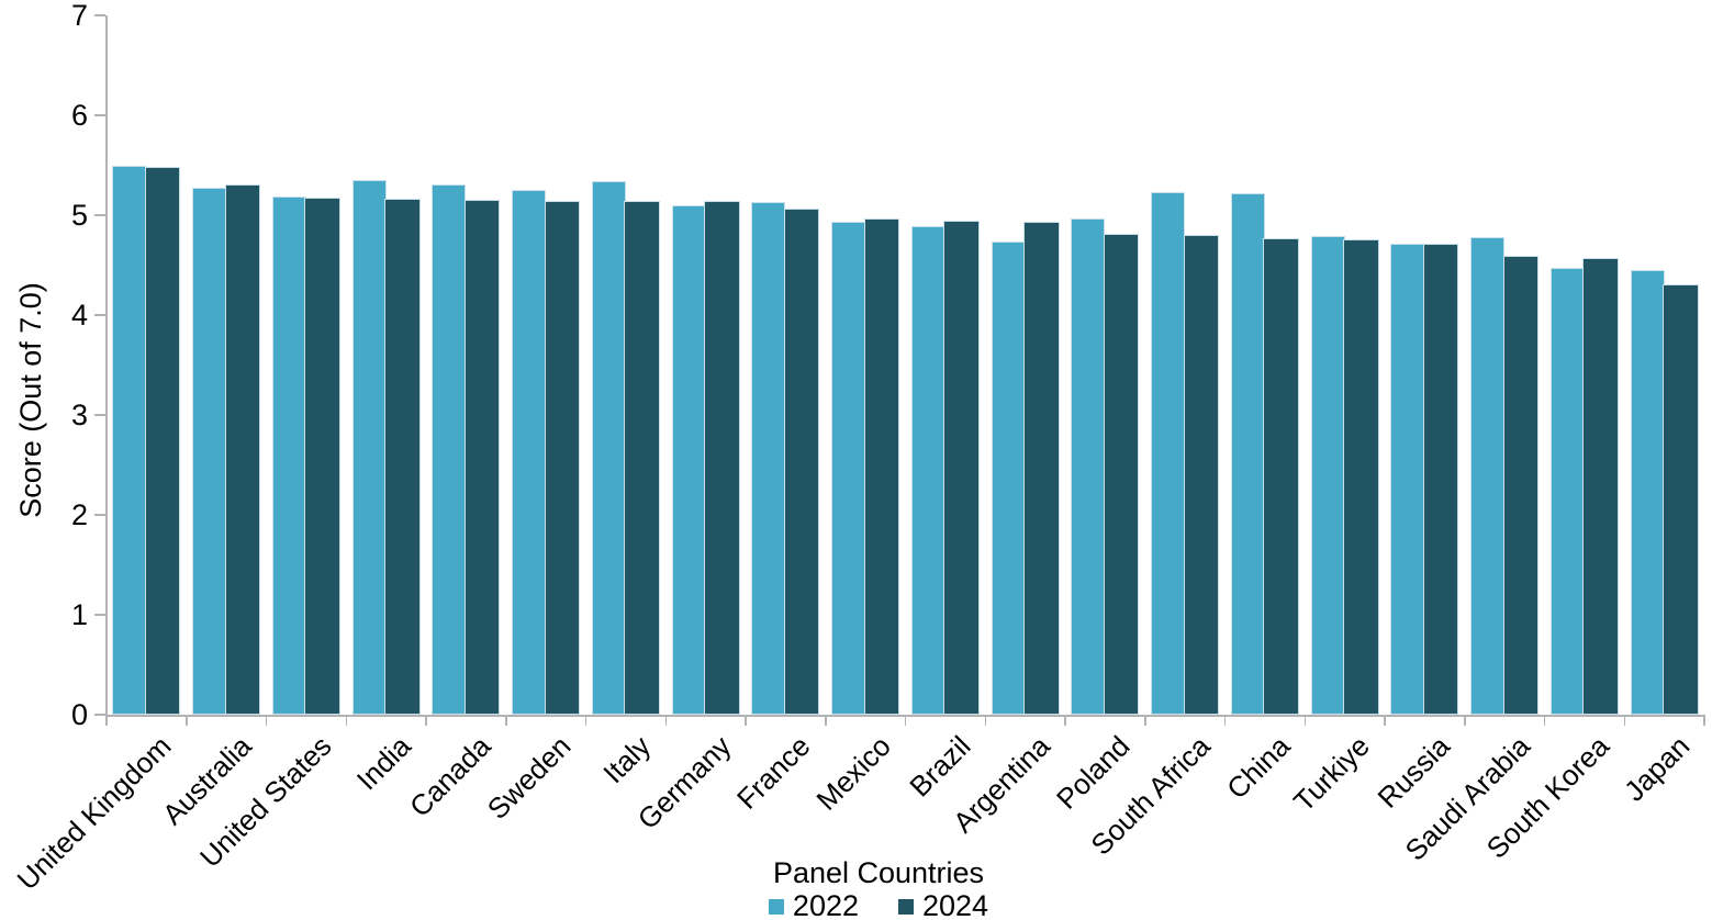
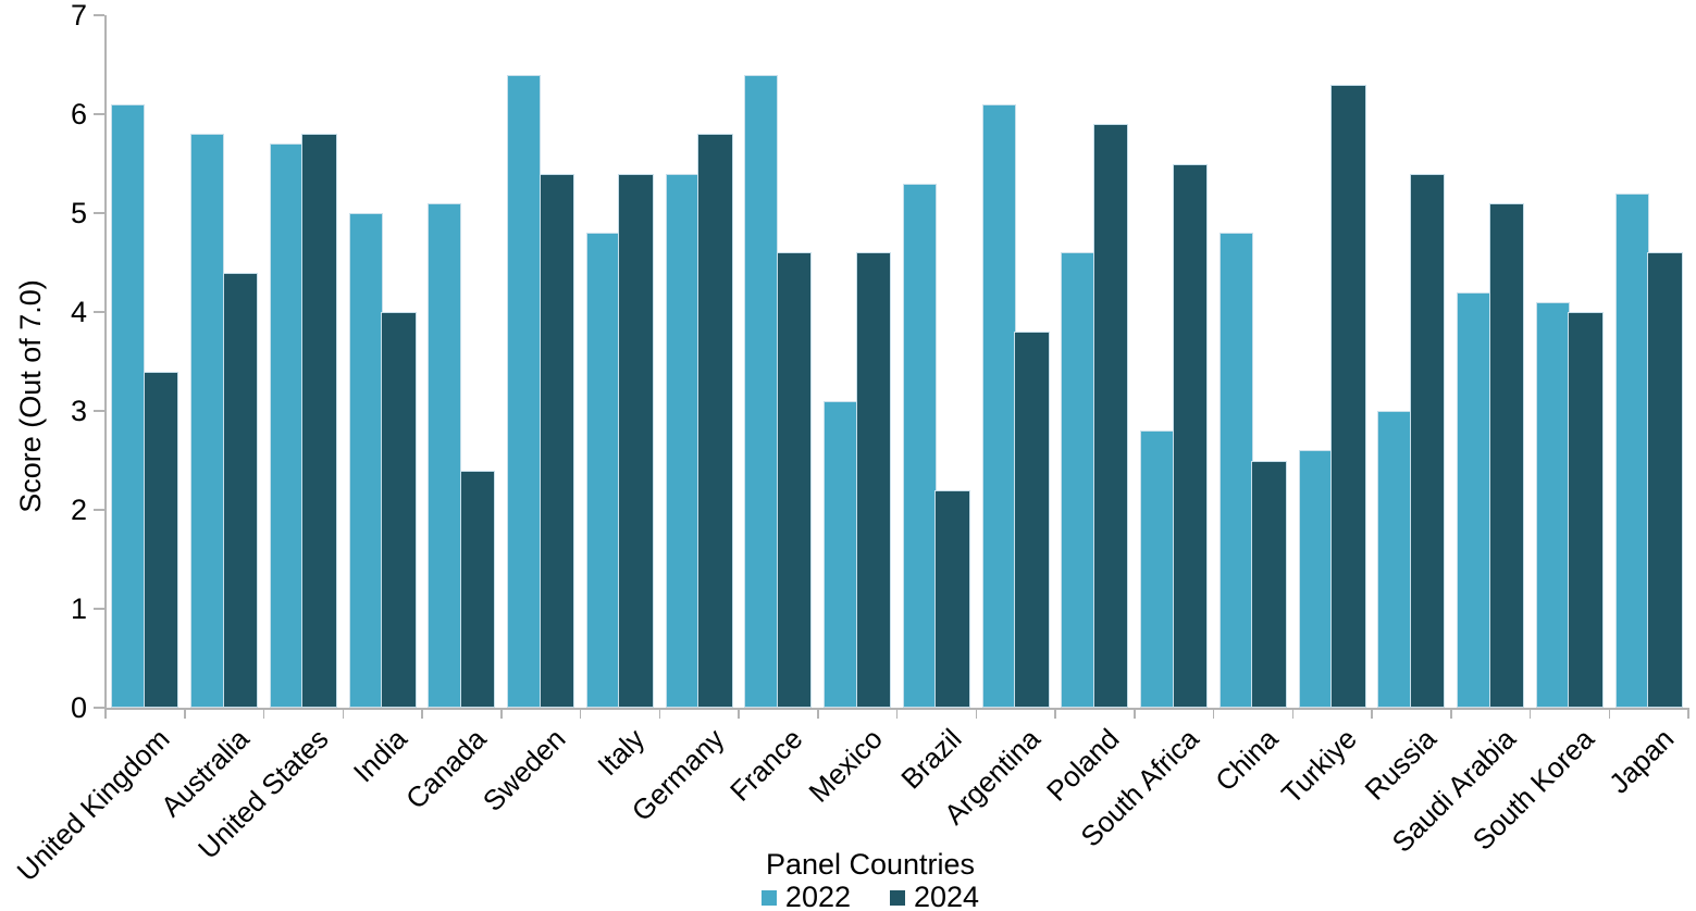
2022/United Kingdom: 5.5 -> 6.1
2024/United Kingdom: 5.5 -> 3.4
2022/Australia: 5.3 -> 5.8
2024/Australia: 5.3 -> 4.4
2022/United States: 5.2 -> 5.7
2024/United States: 5.2 -> 5.8
2022/India: 5.3 -> 5.0
2024/India: 5.2 -> 4.0
2022/Canada: 5.3 -> 5.1
2024/Canada: 5.2 -> 2.4
2022/Sweden: 5.2 -> 6.4
2024/Sweden: 5.1 -> 5.4
2022/Italy: 5.3 -> 4.8
2024/Italy: 5.1 -> 5.4
2022/Germany: 5.1 -> 5.4
2024/Germany: 5.1 -> 5.8
2022/France: 5.1 -> 6.4
2024/France: 5.1 -> 4.6
2022/Mexico: 4.9 -> 3.1
2024/Mexico: 5.0 -> 4.6
2022/Brazil: 4.9 -> 5.3
2024/Brazil: 5.0 -> 2.2
2022/Argentina: 4.7 -> 6.1
2024/Argentina: 4.9 -> 3.8
2022/Poland: 5.0 -> 4.6
2024/Poland: 4.8 -> 5.9
2022/South Africa: 5.2 -> 2.8
2024/South Africa: 4.8 -> 5.5
2022/China: 5.2 -> 4.8
2024/China: 4.8 -> 2.5
2022/Turkiye: 4.8 -> 2.6
2024/Turkiye: 4.8 -> 6.3
2022/Russia: 4.7 -> 3.0
2024/Russia: 4.7 -> 5.4
2022/Saudi Arabia: 4.8 -> 4.2
2024/Saudi Arabia: 4.6 -> 5.1
2022/South Korea: 4.5 -> 4.1
2024/South Korea: 4.6 -> 4.0
2022/Japan: 4.5 -> 5.2
2024/Japan: 4.3 -> 4.6
